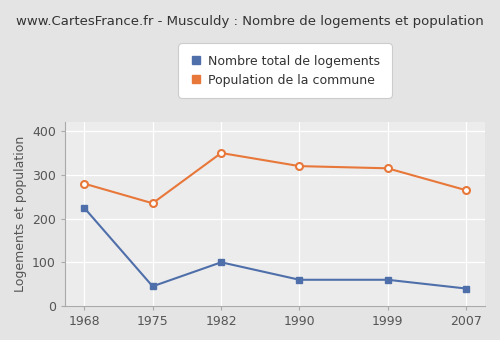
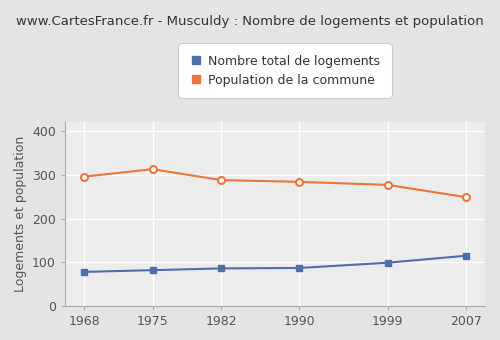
Nombre total de logements/1968: 225 -> 78
Population de la commune/1968: 280 -> 296
Nombre total de logements/1975: 45 -> 82
Population de la commune/1975: 235 -> 313
Nombre total de logements/1982: 100 -> 86
Population de la commune/1982: 350 -> 288
Nombre total de logements/1990: 60 -> 87
Population de la commune/1990: 320 -> 284
Nombre total de logements/1999: 60 -> 99
Population de la commune/1999: 315 -> 277
Nombre total de logements/2007: 40 -> 115
Population de la commune/2007: 265 -> 249
